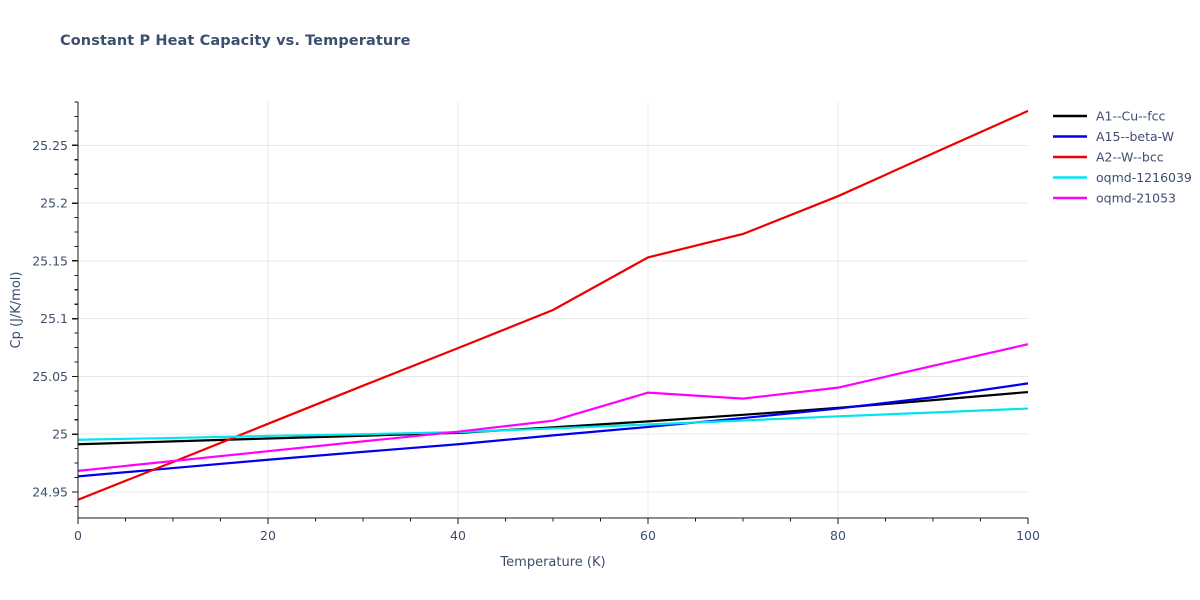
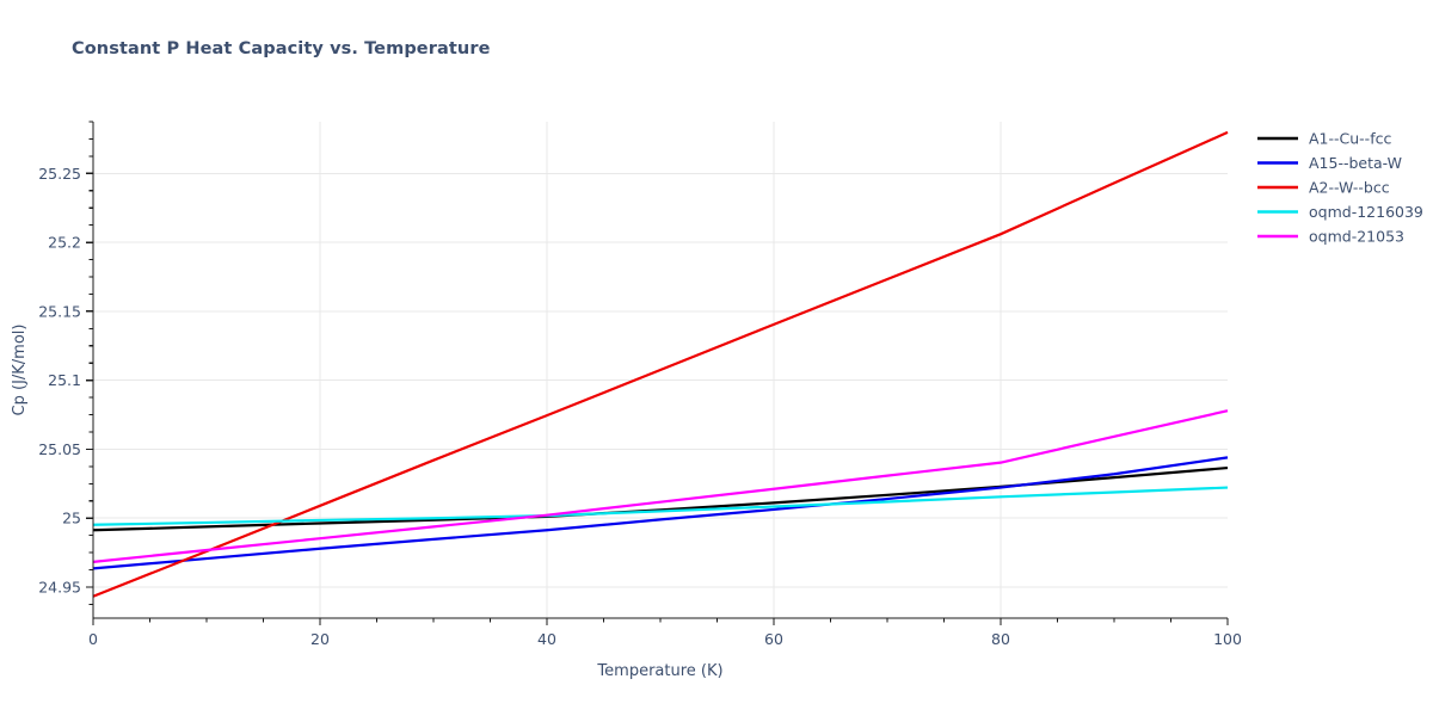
A2--W--bcc/60: 25.153 -> 25.140
oqmd-21053/60: 25.036 -> 25.021
